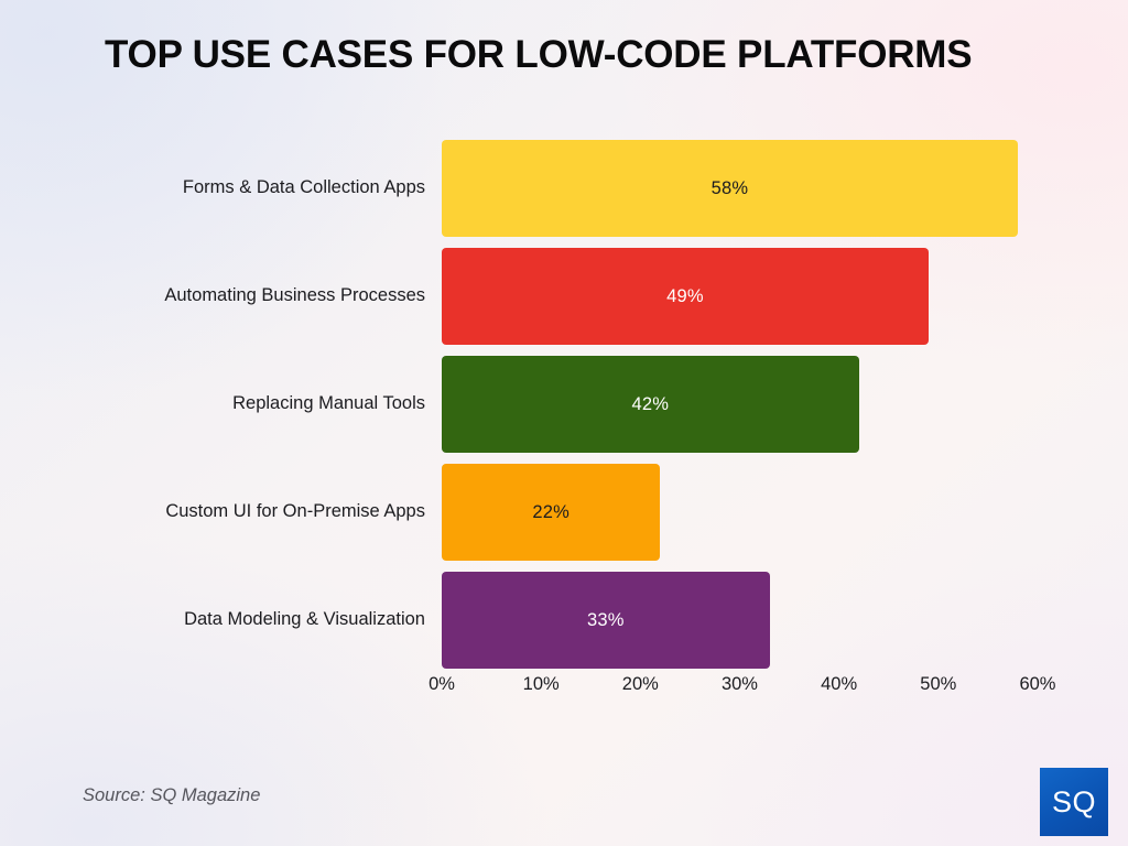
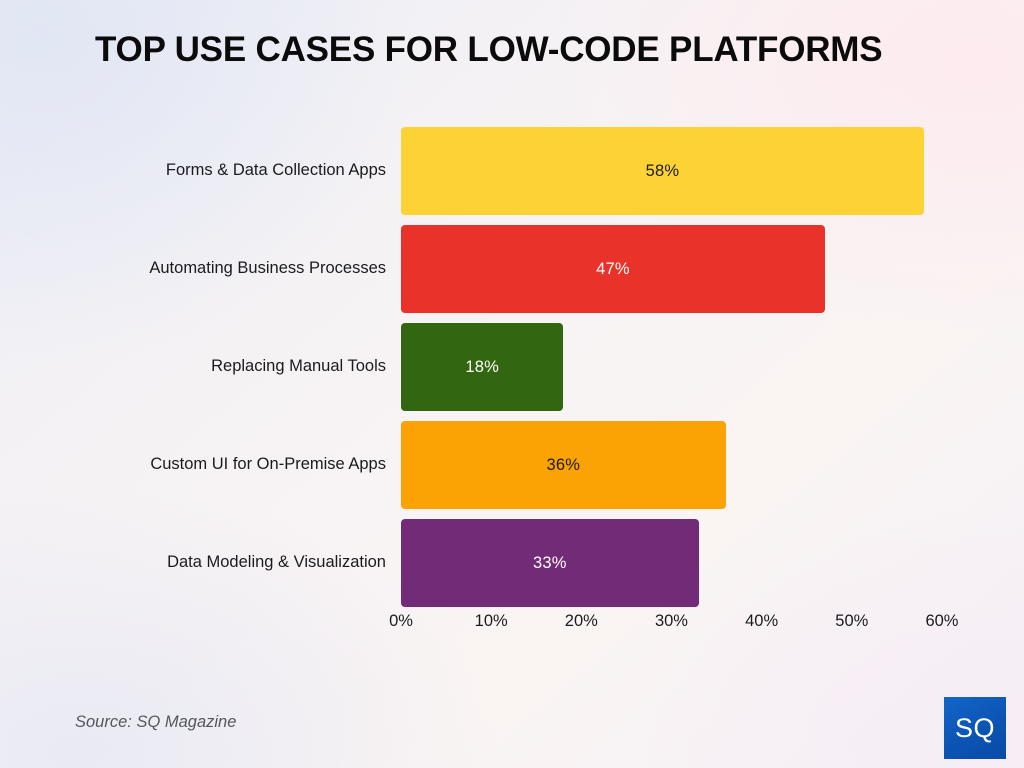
Automating Business Processes: 49% -> 47%
Replacing Manual Tools: 42% -> 18%
Custom UI for On-Premise Apps: 22% -> 36%
